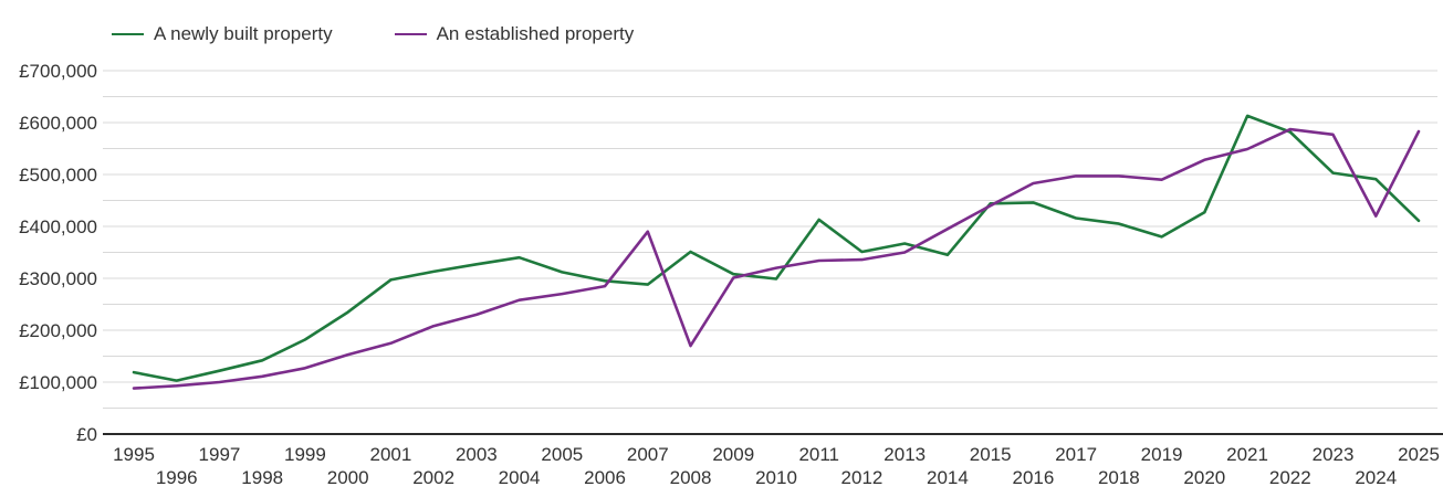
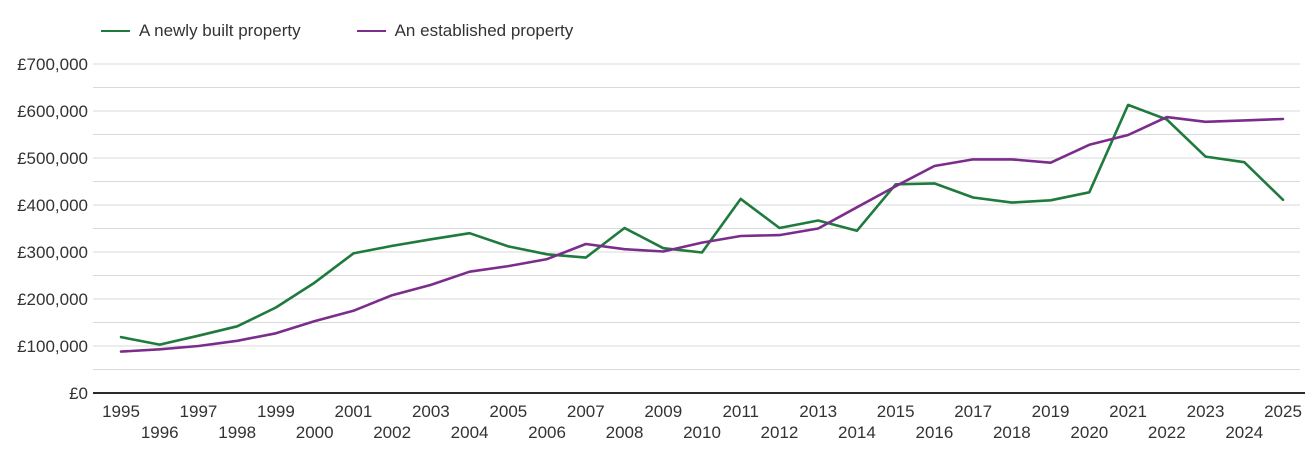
An established property/2007: £390000 -> £320000
An established property/2008: £170000 -> £310000
A newly built property/2019: £380000 -> £410000
An established property/2024: £420000 -> £580000
